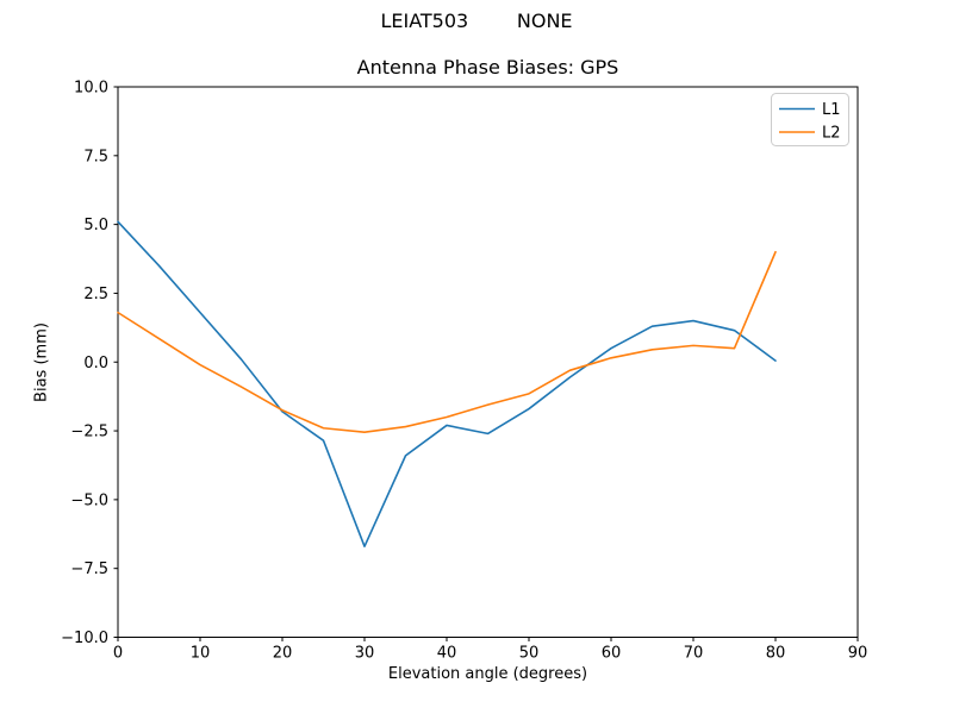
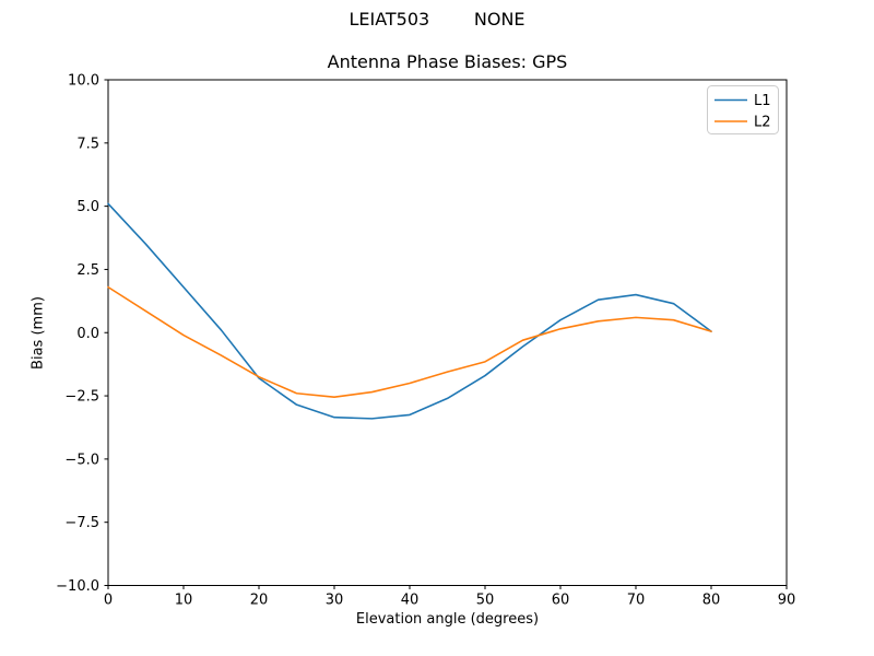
L1/30: -6.7 -> -3.4
L1/40: -2.3 -> -3.2
L2/80: 4.0 -> 0.1
